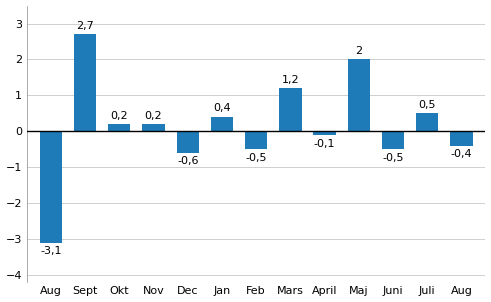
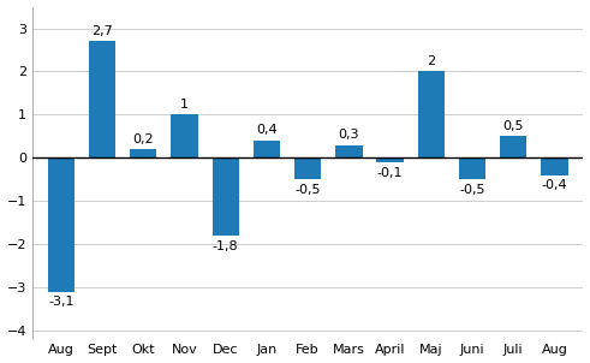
Nov: 0,2 -> 1
Dec: -0,6 -> -1,8
Mars: 1,2 -> 0,3
